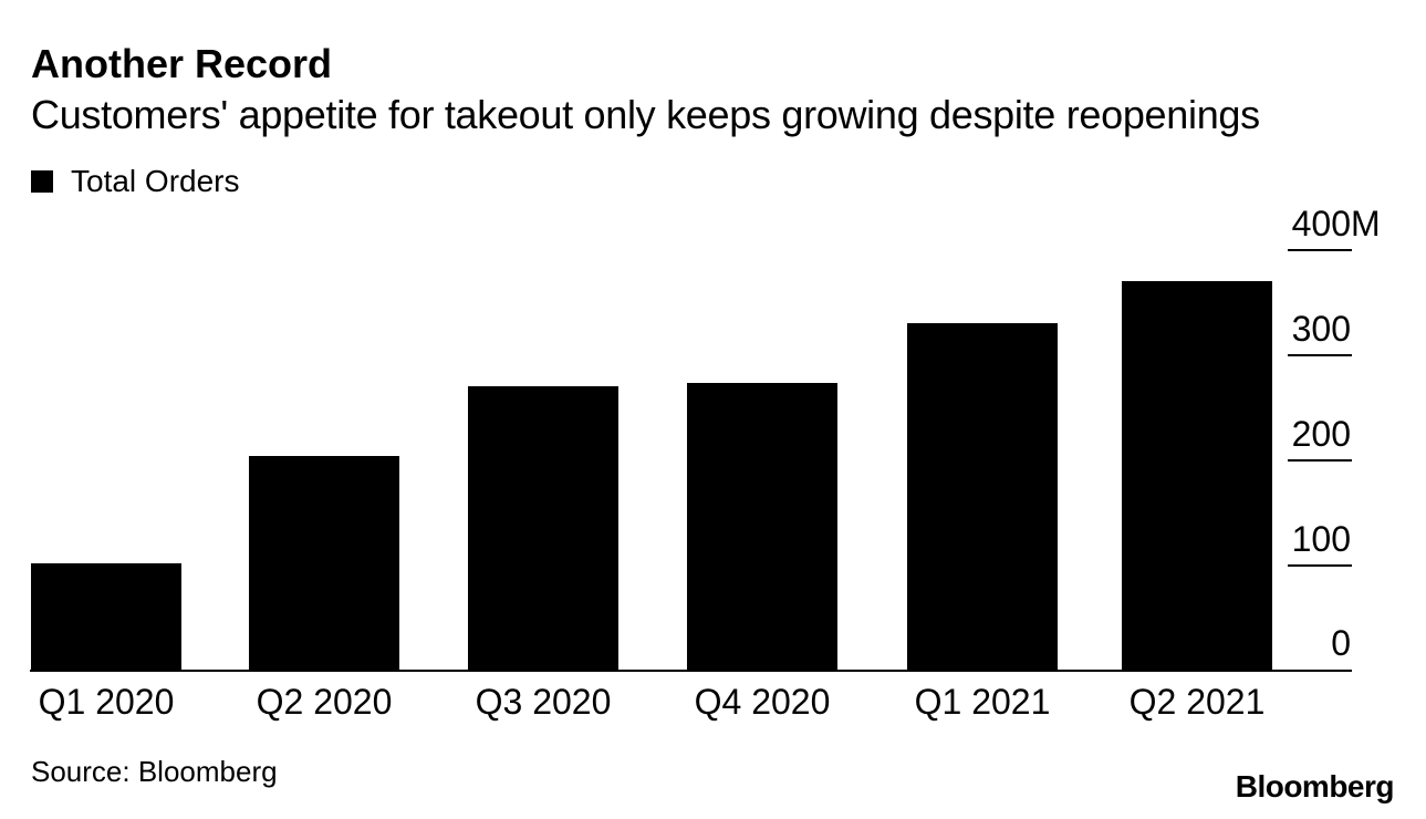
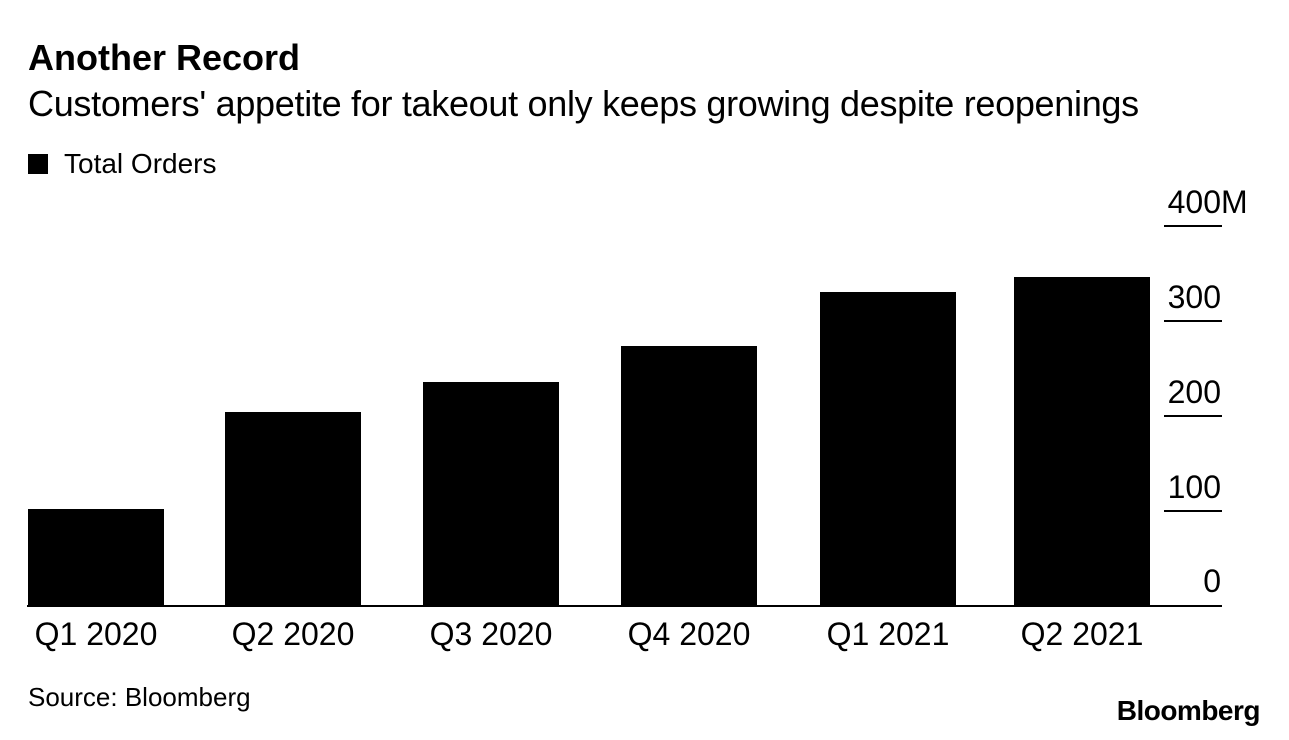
Q3 2020: 270 -> 240
Q2 2021: 370 -> 350
